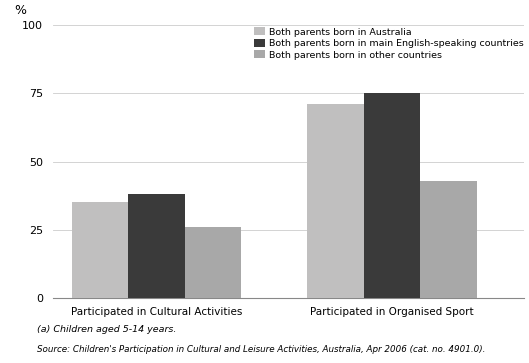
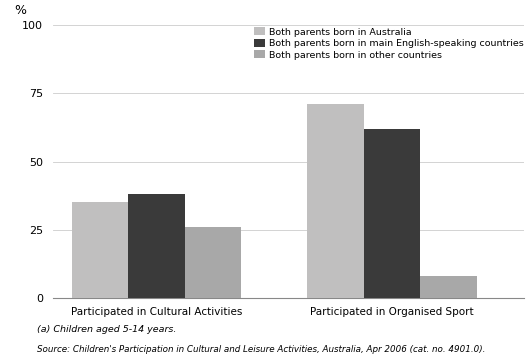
Both parents born in main English-speaking countries/Participated in Organised Sport: 75 -> 62
Both parents born in other countries/Participated in Organised Sport: 43 -> 8
